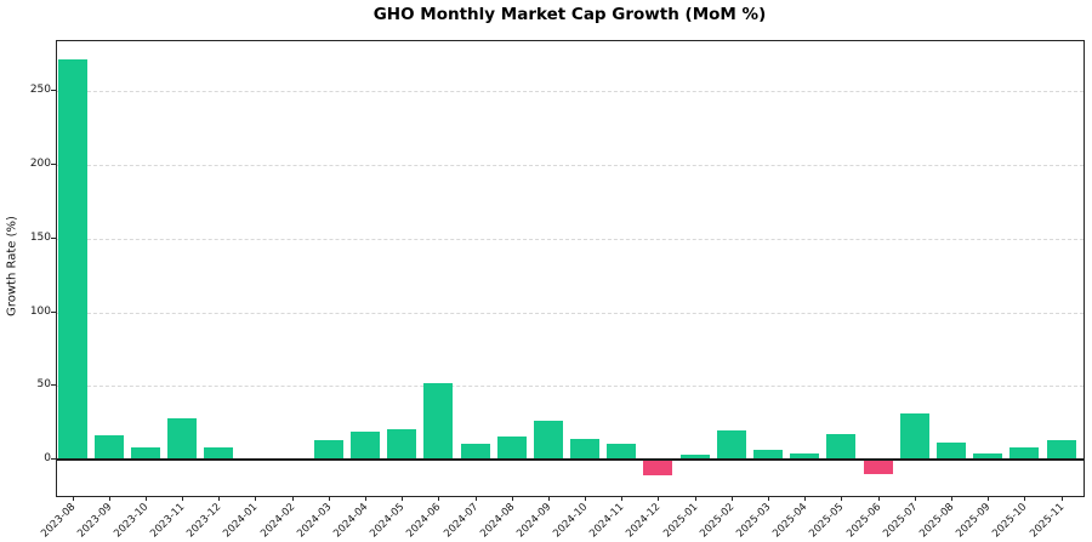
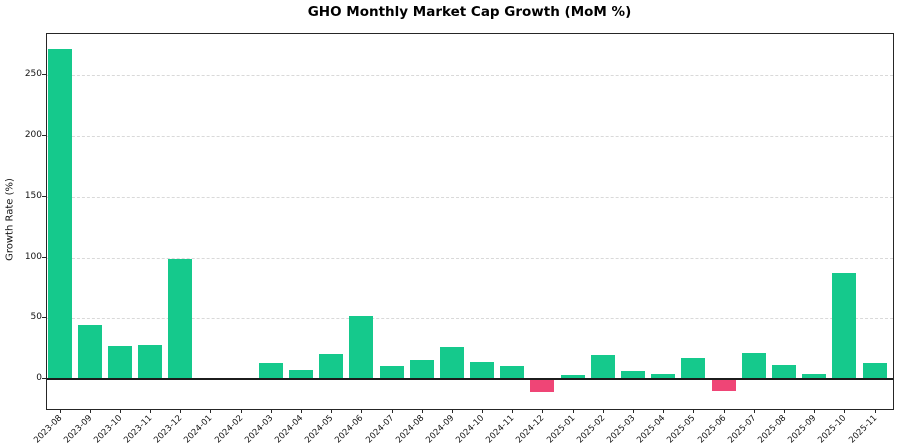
2023-09: 17 -> 45
2023-10: 8 -> 27
2023-12: 9 -> 99
2024-04: 19 -> 8
2025-07: 32 -> 22
2025-10: 8 -> 87
